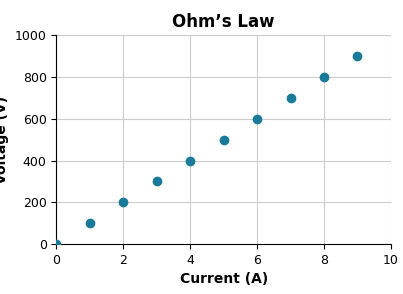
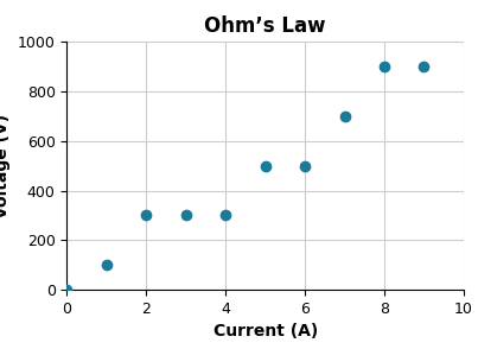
2: 200 -> 300
4: 400 -> 300
6: 600 -> 500
8: 800 -> 900
